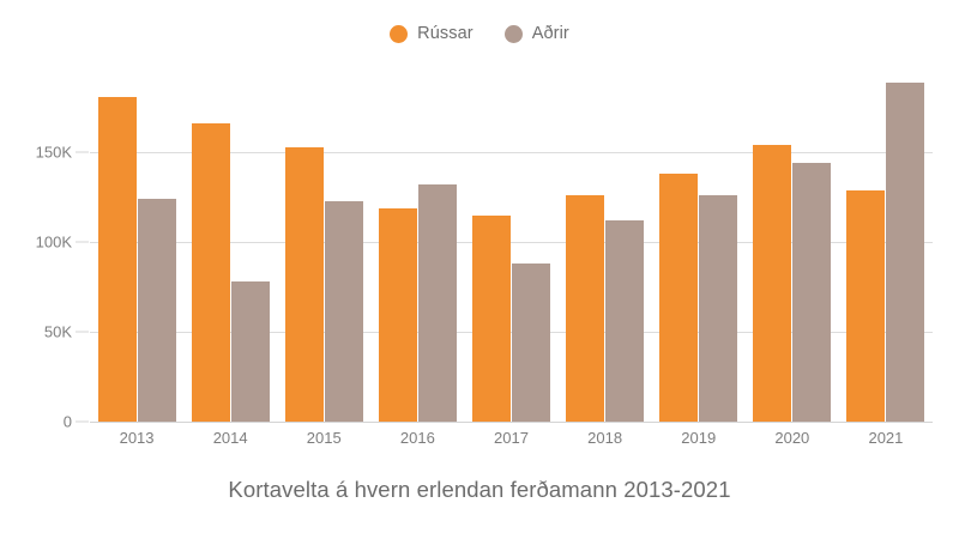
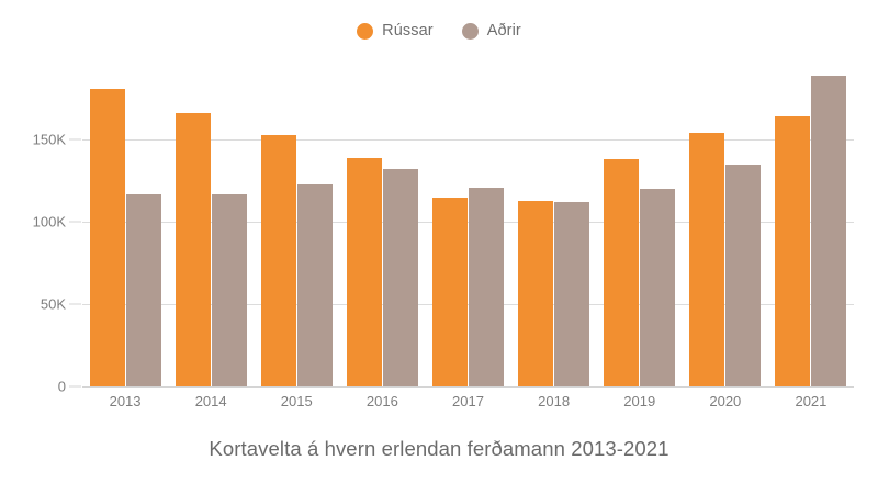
Aðrir/2013: 124K -> 117K
Aðrir/2014: 78K -> 117K
Rússar/2016: 119K -> 139K
Aðrir/2017: 88K -> 121K
Rússar/2018: 126K -> 113K
Aðrir/2019: 126K -> 120K
Aðrir/2020: 144K -> 135K
Rússar/2021: 129K -> 164K
